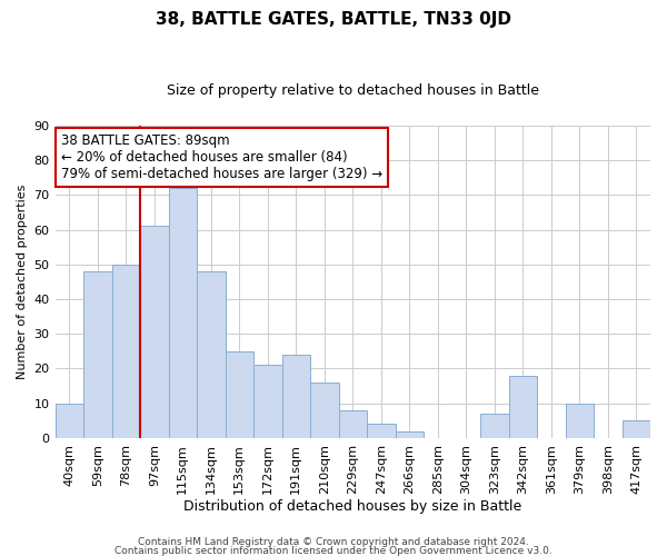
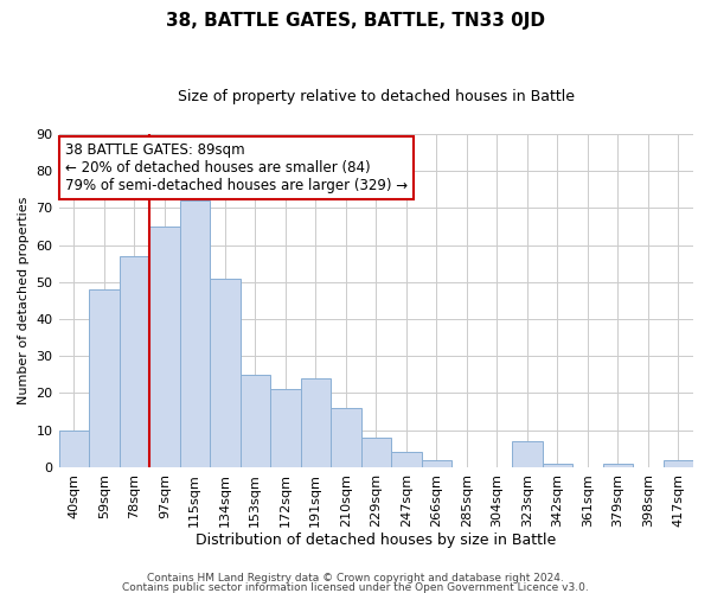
78sqm: 50 -> 57
97sqm: 61 -> 65
134sqm: 48 -> 51
342sqm: 18 -> 1
379sqm: 10 -> 1
417sqm: 5 -> 2
